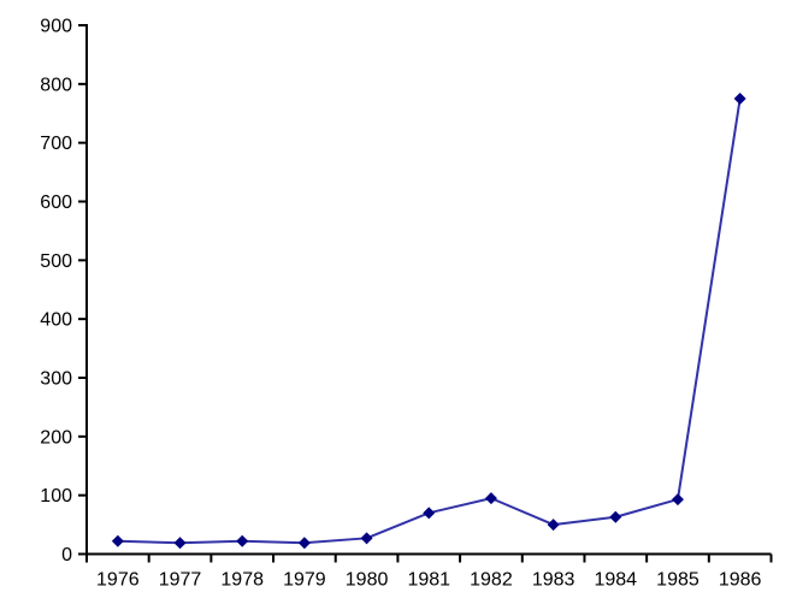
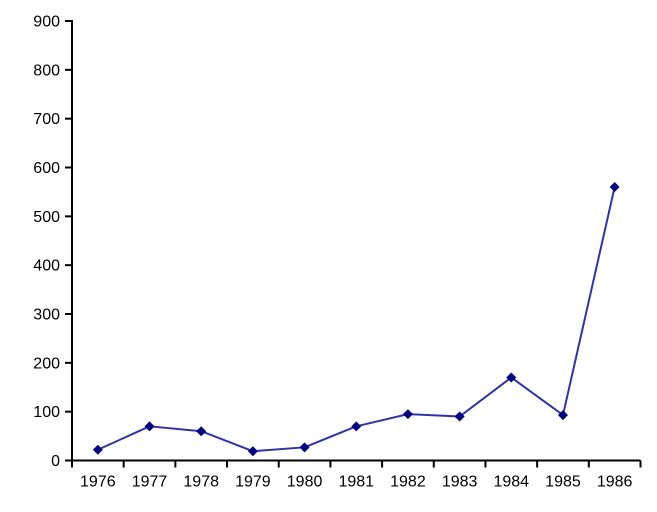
1977: 20 -> 70
1978: 20 -> 60
1983: 50 -> 90
1984: 60 -> 170
1986: 780 -> 560
